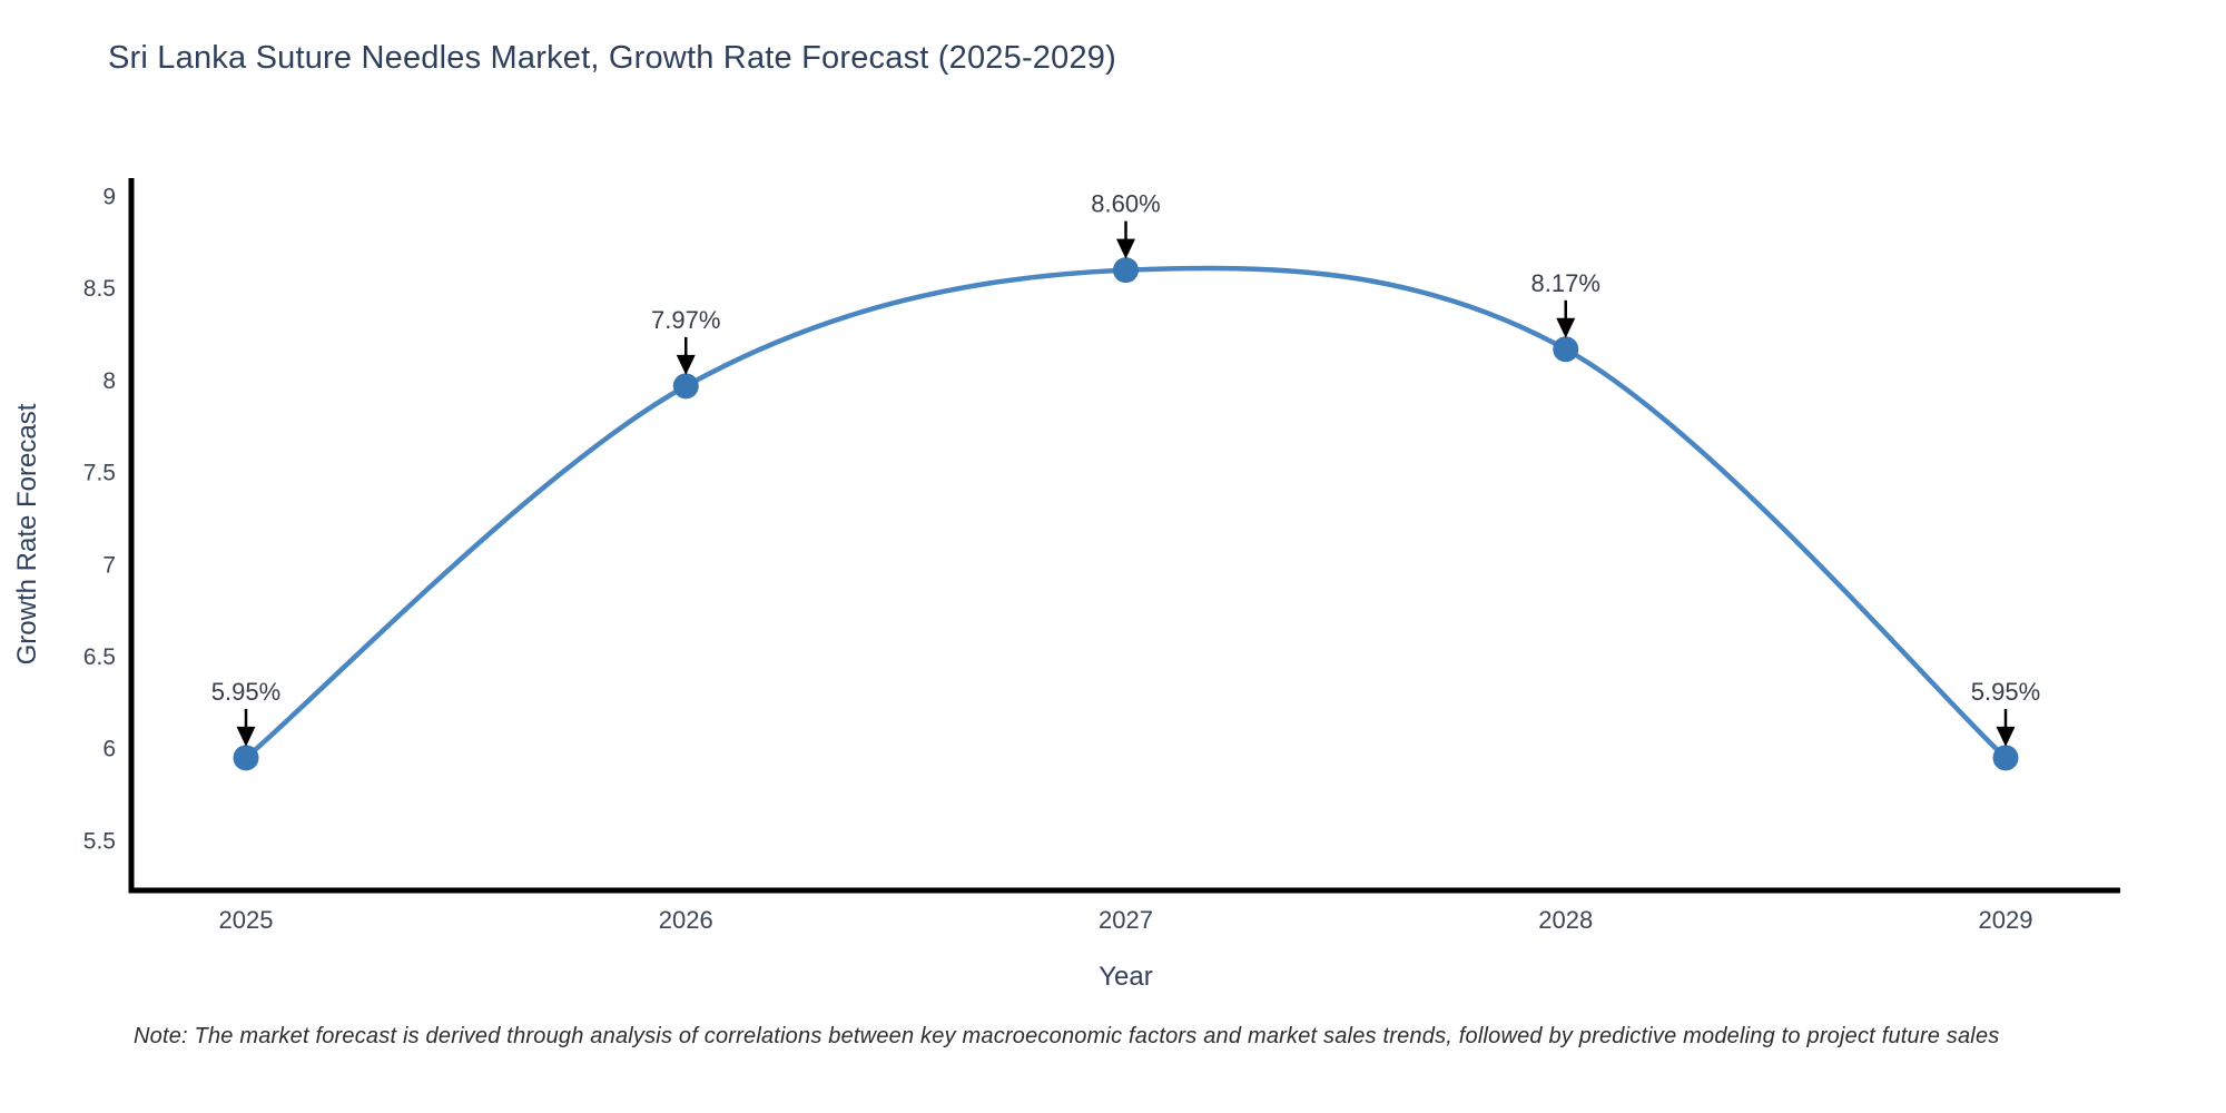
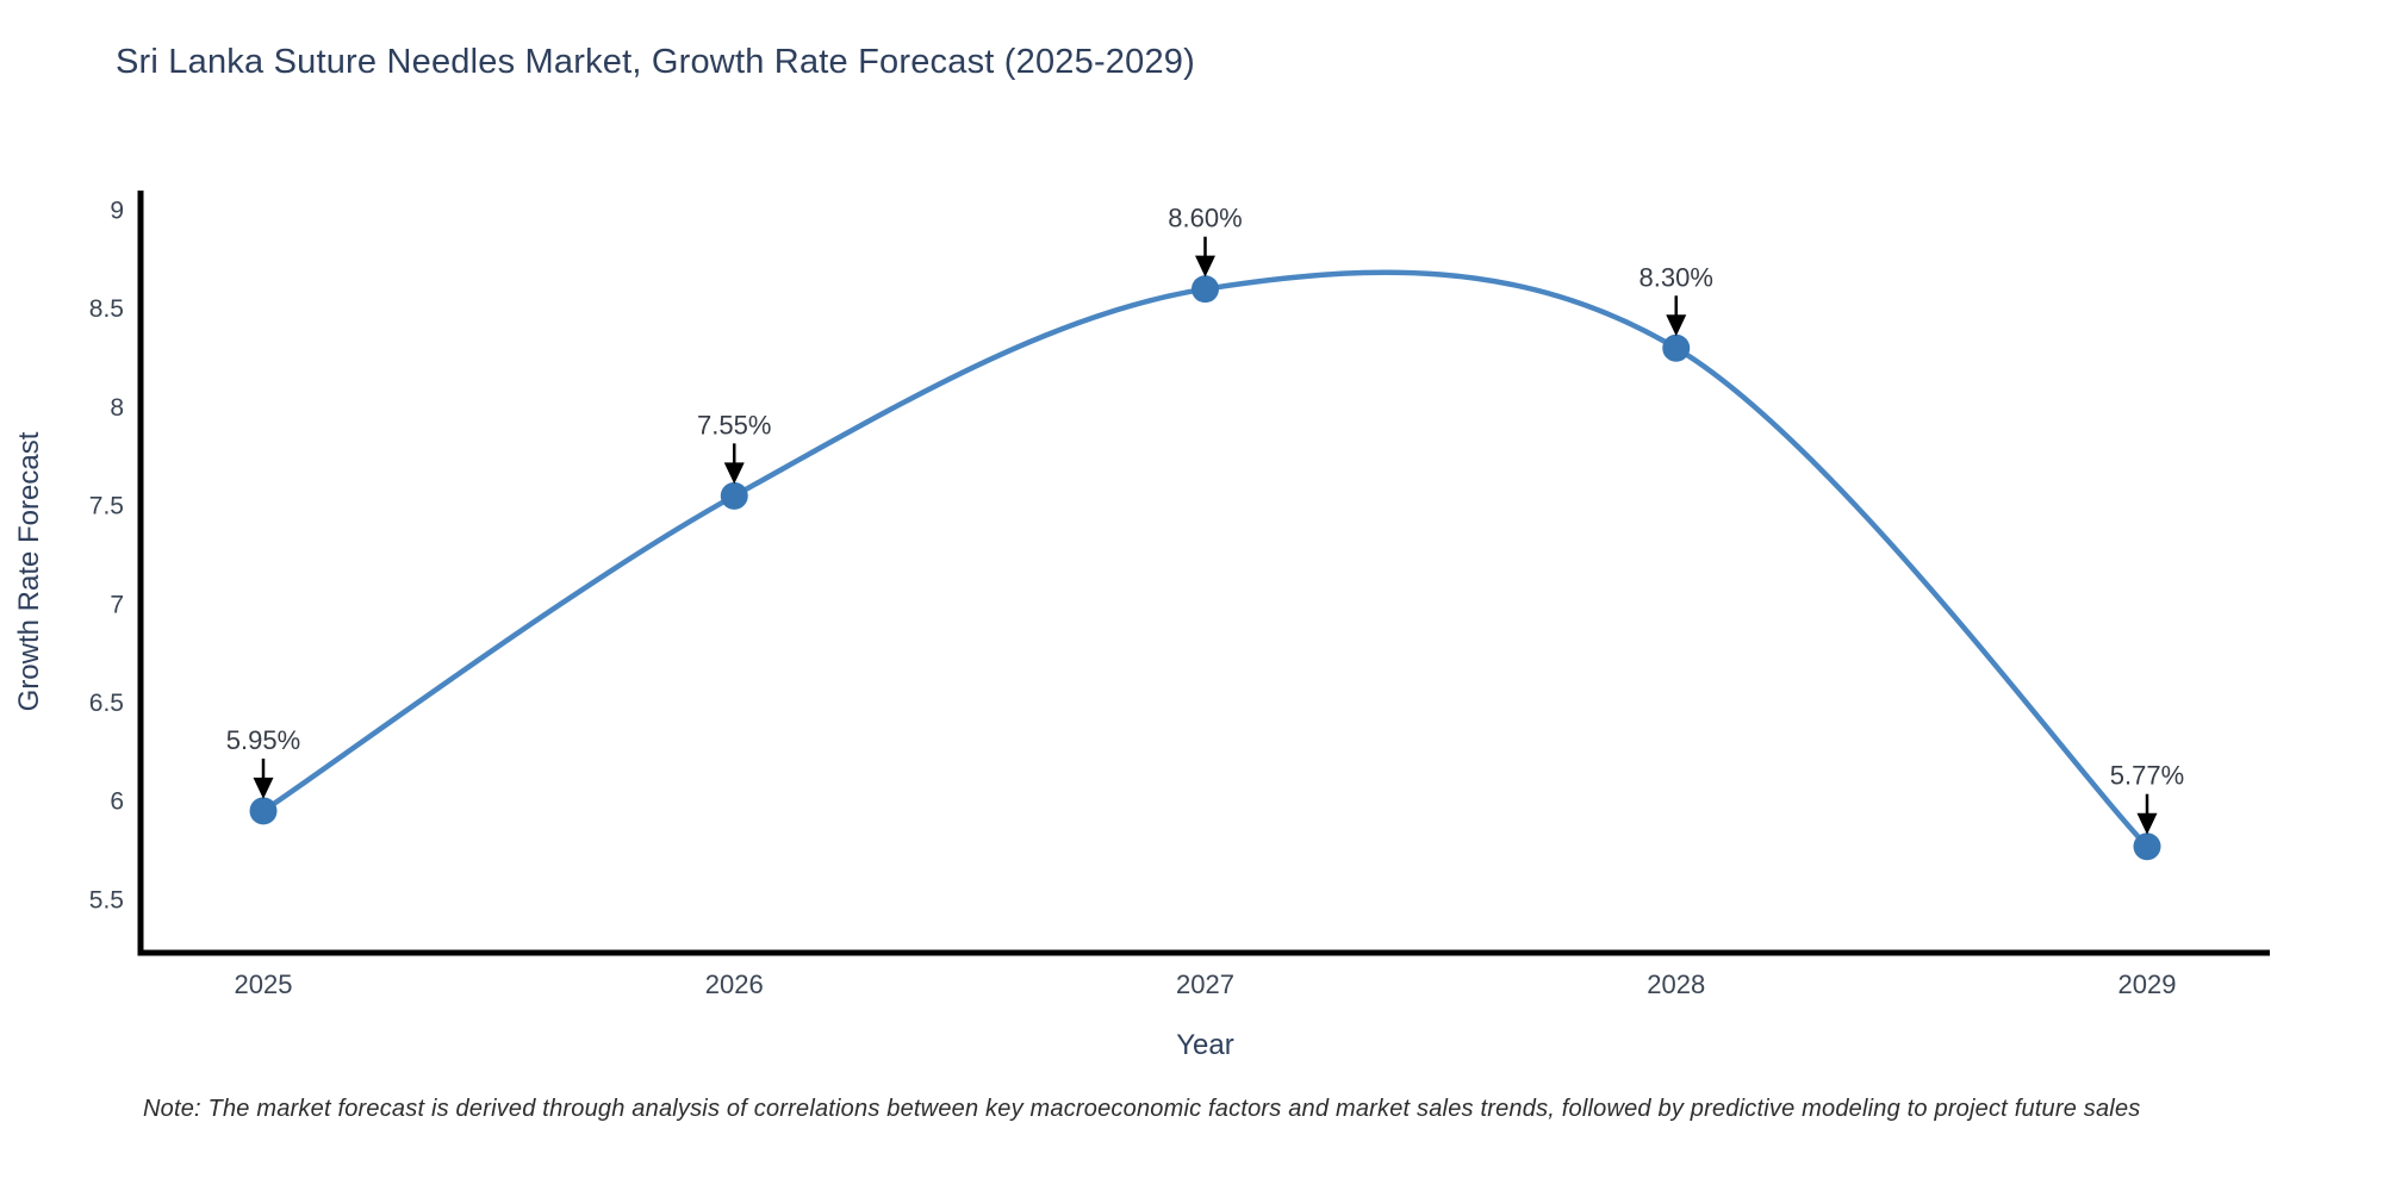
2026: 7.97% -> 7.55%
2028: 8.17% -> 8.30%
2029: 5.95% -> 5.77%
